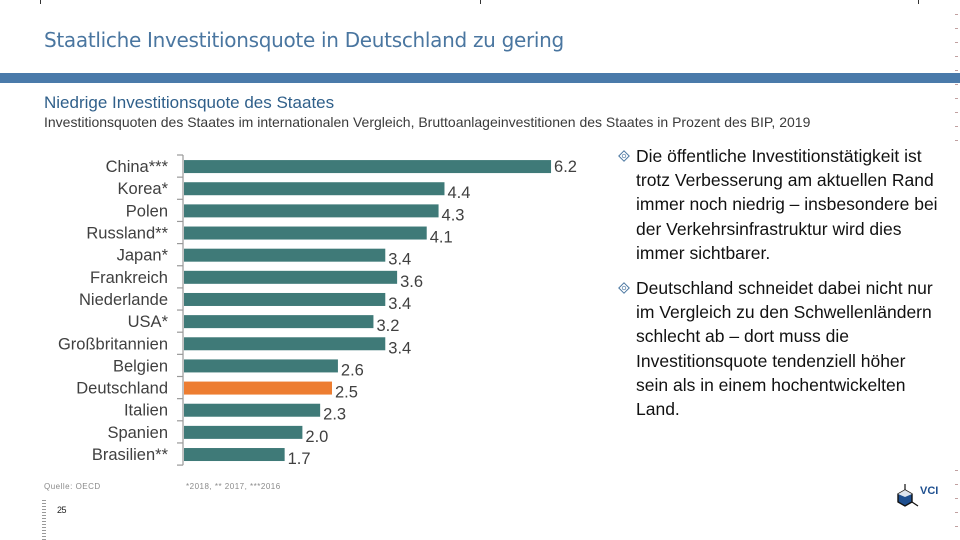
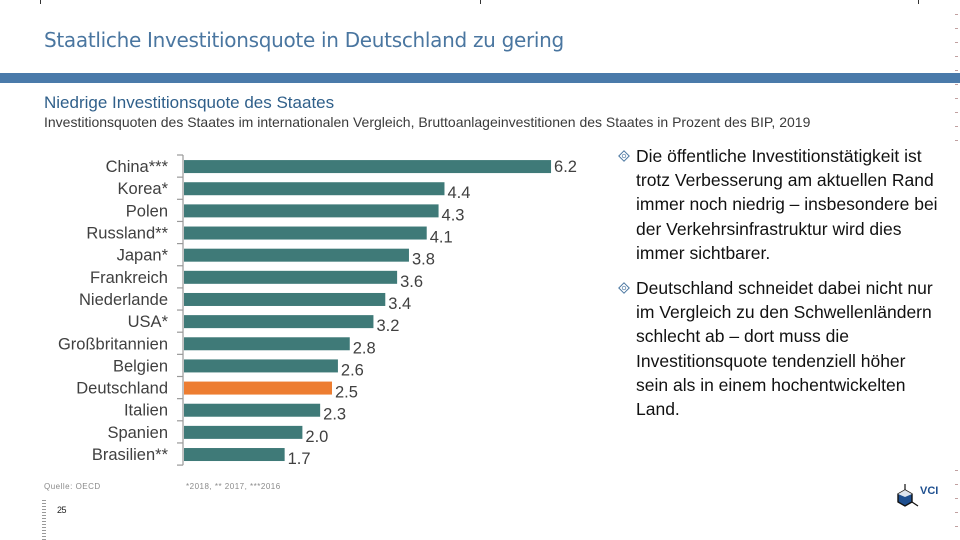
Japan*: 3.4 -> 3.8
Großbritannien: 3.4 -> 2.8
